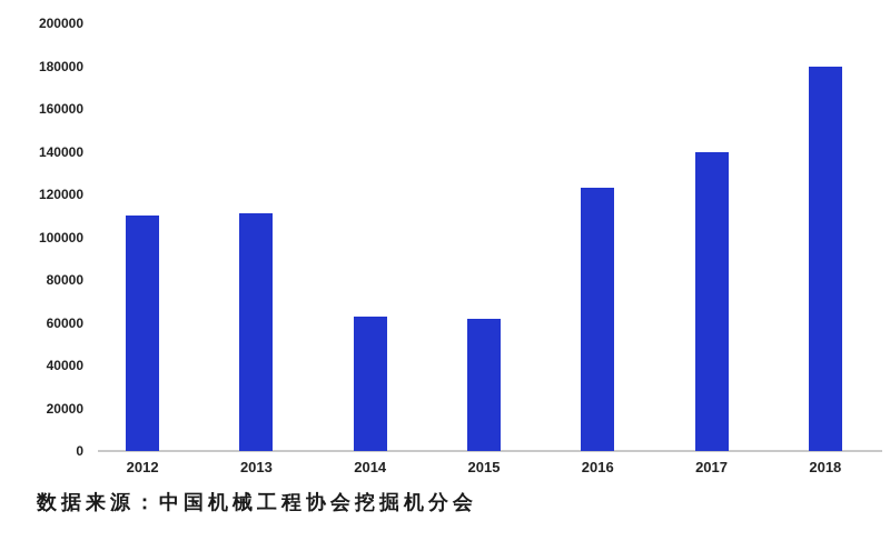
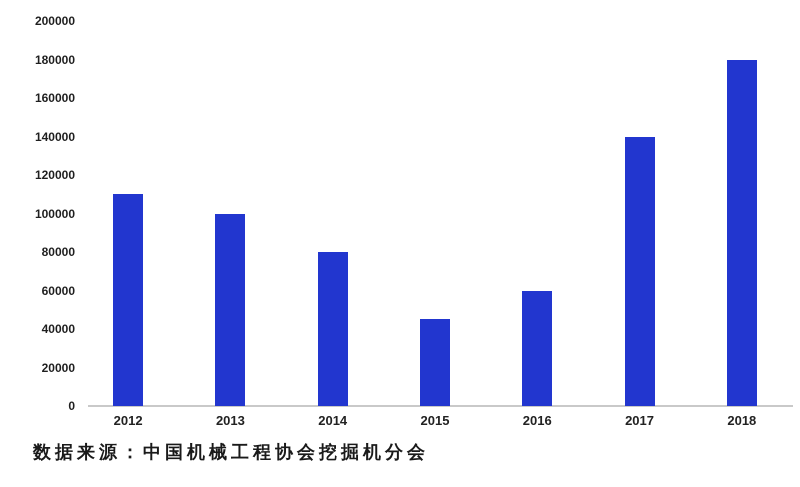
2013: 111000 -> 100000
2014: 63000 -> 80000
2015: 62000 -> 45000
2016: 123000 -> 60000
